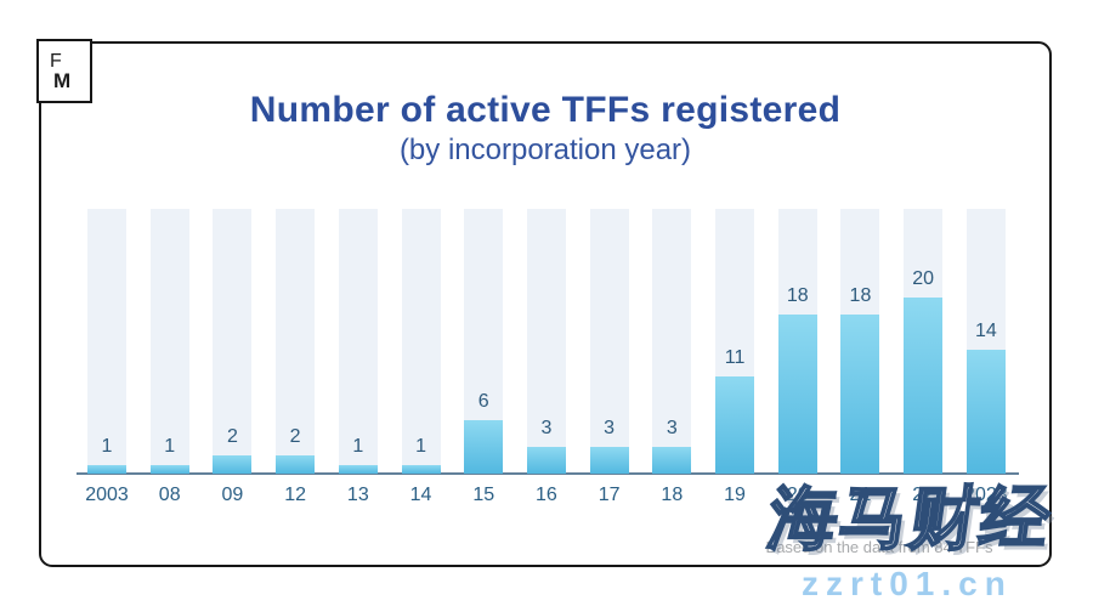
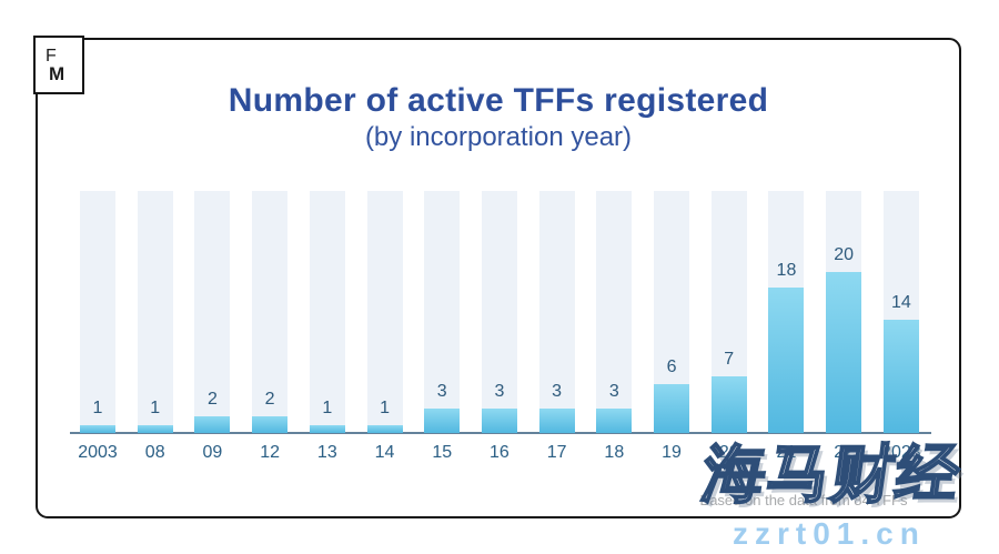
15: 6 -> 3
19: 11 -> 6
20: 18 -> 7
